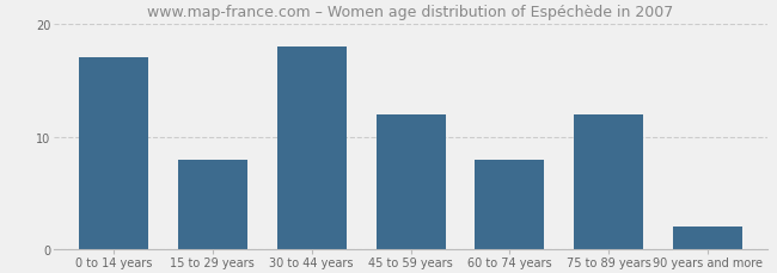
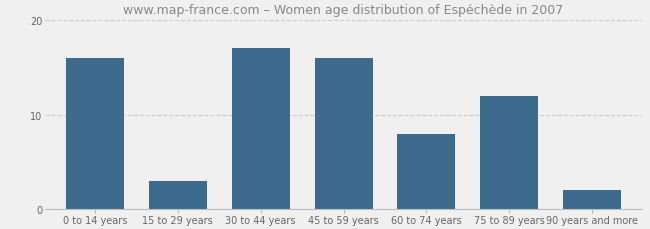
0 to 14 years: 17 -> 16
15 to 29 years: 8 -> 3
30 to 44 years: 18 -> 17
45 to 59 years: 12 -> 16
